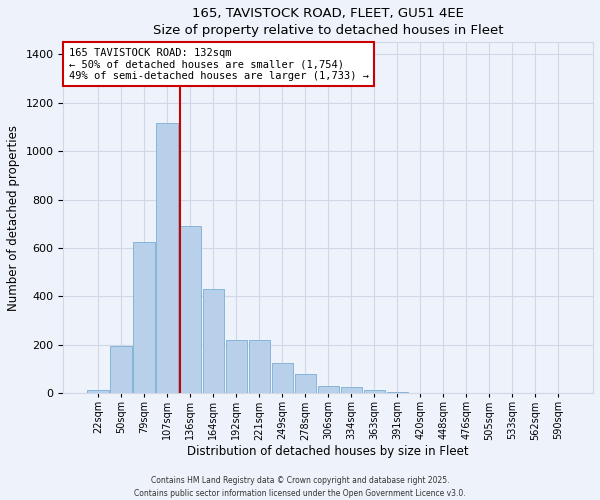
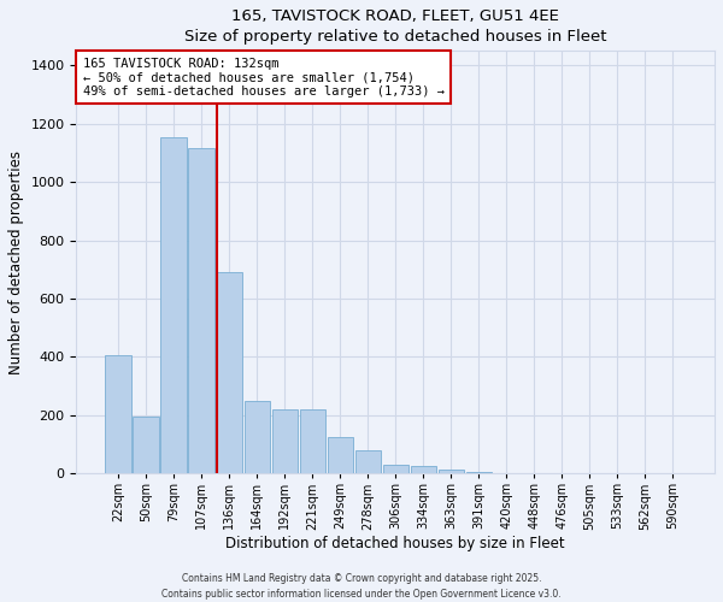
22sqm: 15 -> 405
79sqm: 625 -> 1155
164sqm: 430 -> 250
